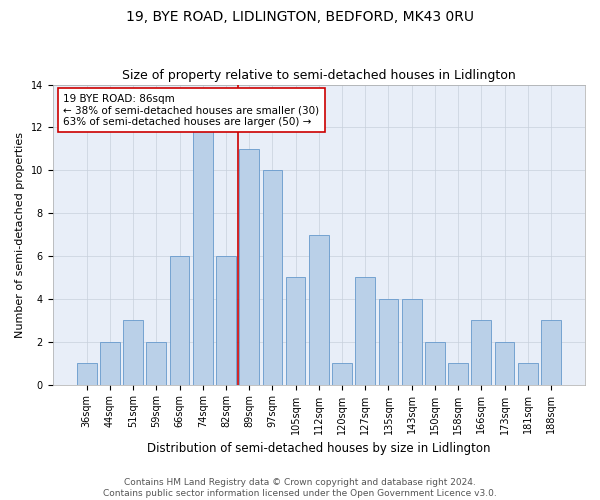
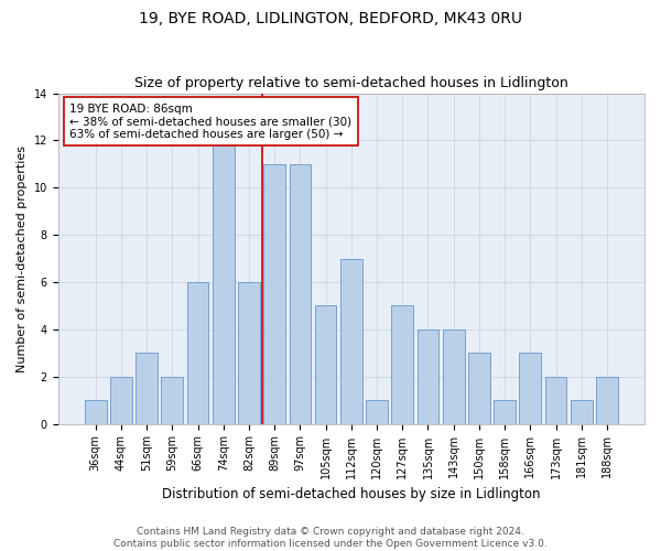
97sqm: 10 -> 11
150sqm: 2 -> 3
188sqm: 3 -> 2
